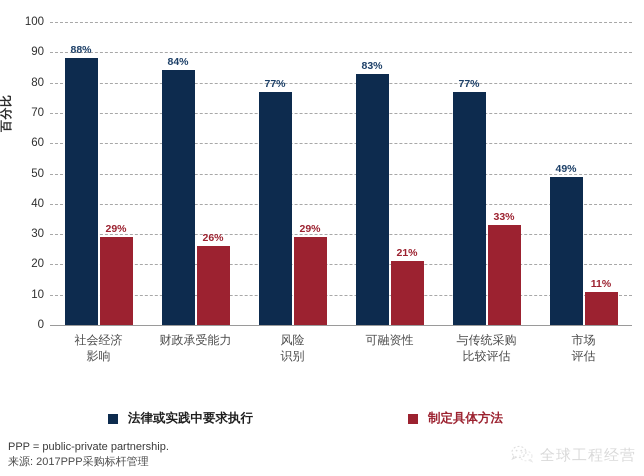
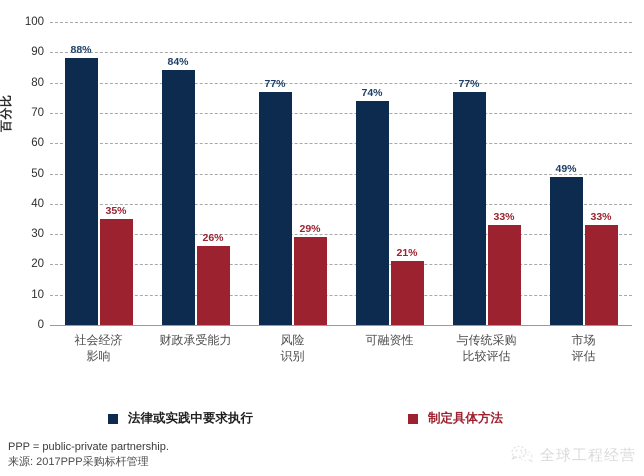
制定具体方法/社会经济 影响: 29% -> 35%
法律或实践中要求执行/可融资性: 83% -> 74%
制定具体方法/市场 评估: 11% -> 33%
